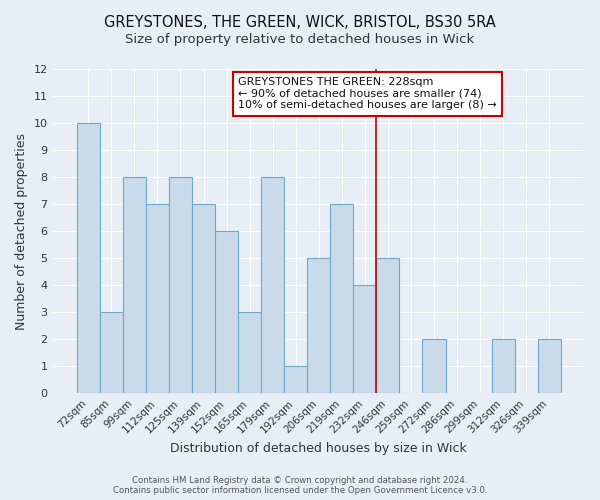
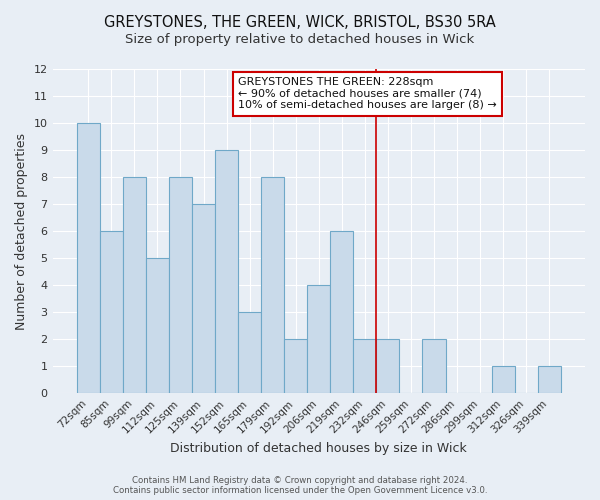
85sqm: 3 -> 6
112sqm: 7 -> 5
152sqm: 6 -> 9
192sqm: 1 -> 2
206sqm: 5 -> 4
219sqm: 7 -> 6
232sqm: 4 -> 2
246sqm: 5 -> 2
312sqm: 2 -> 1
339sqm: 2 -> 1
